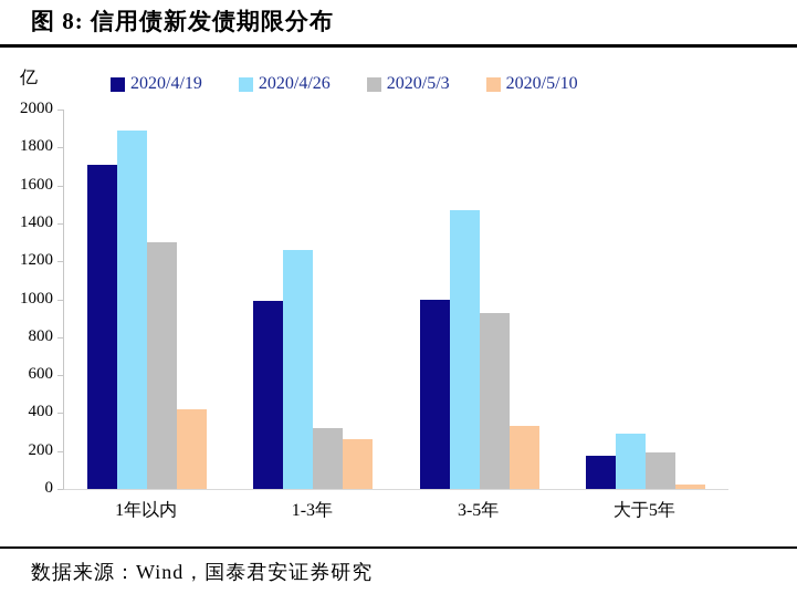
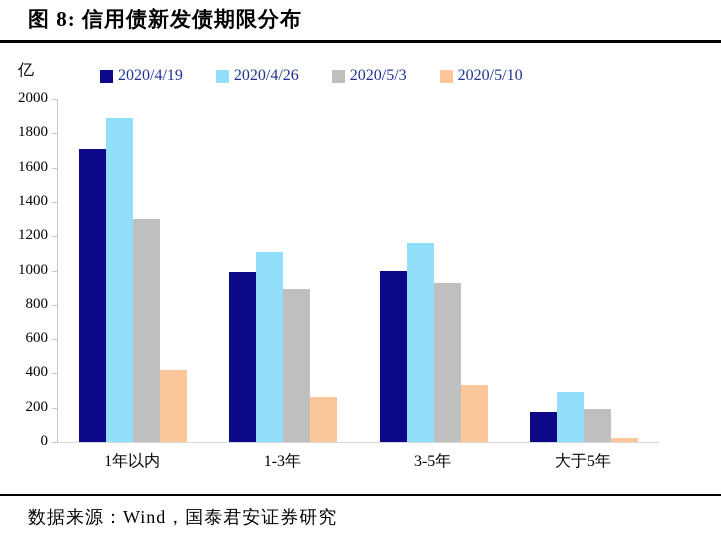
2020/4/26/1-3年: 1260 -> 1110
2020/5/3/1-3年: 320 -> 900
2020/4/26/3-5年: 1470 -> 1160
